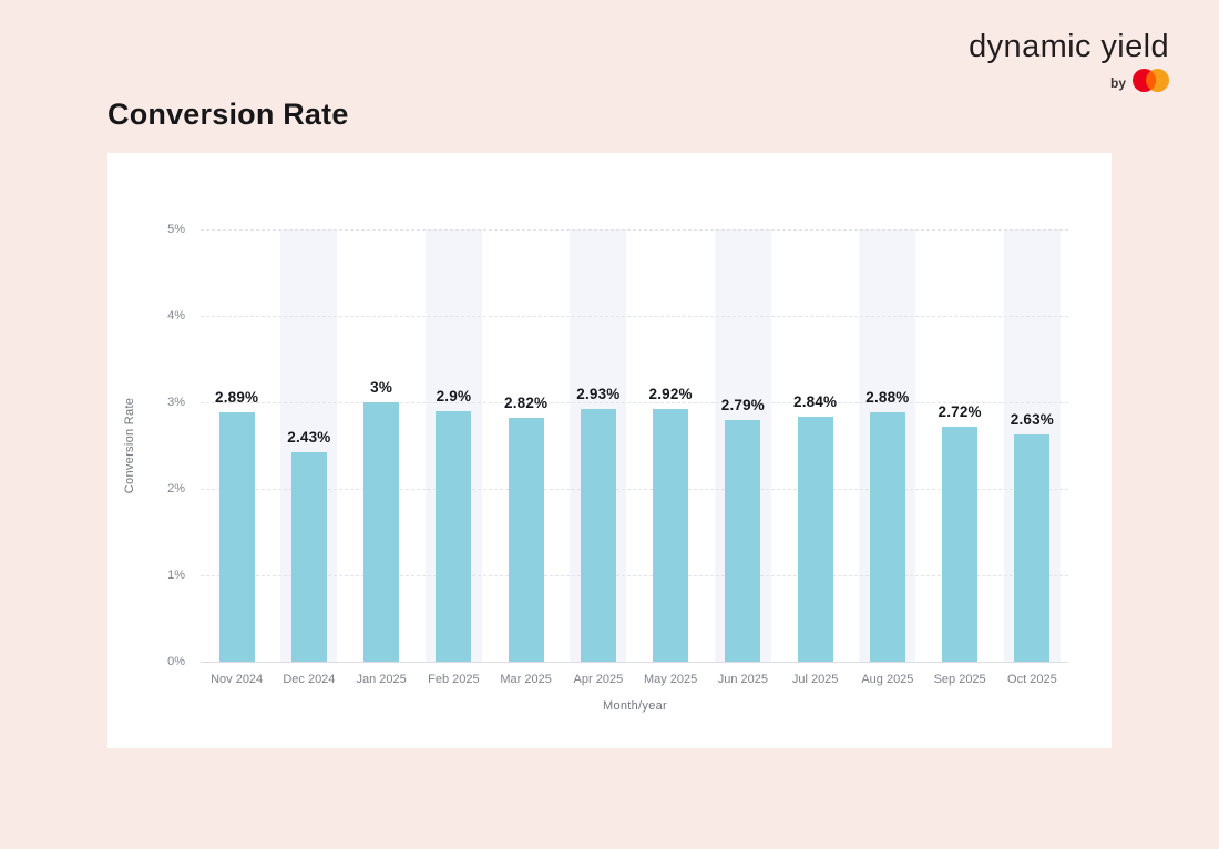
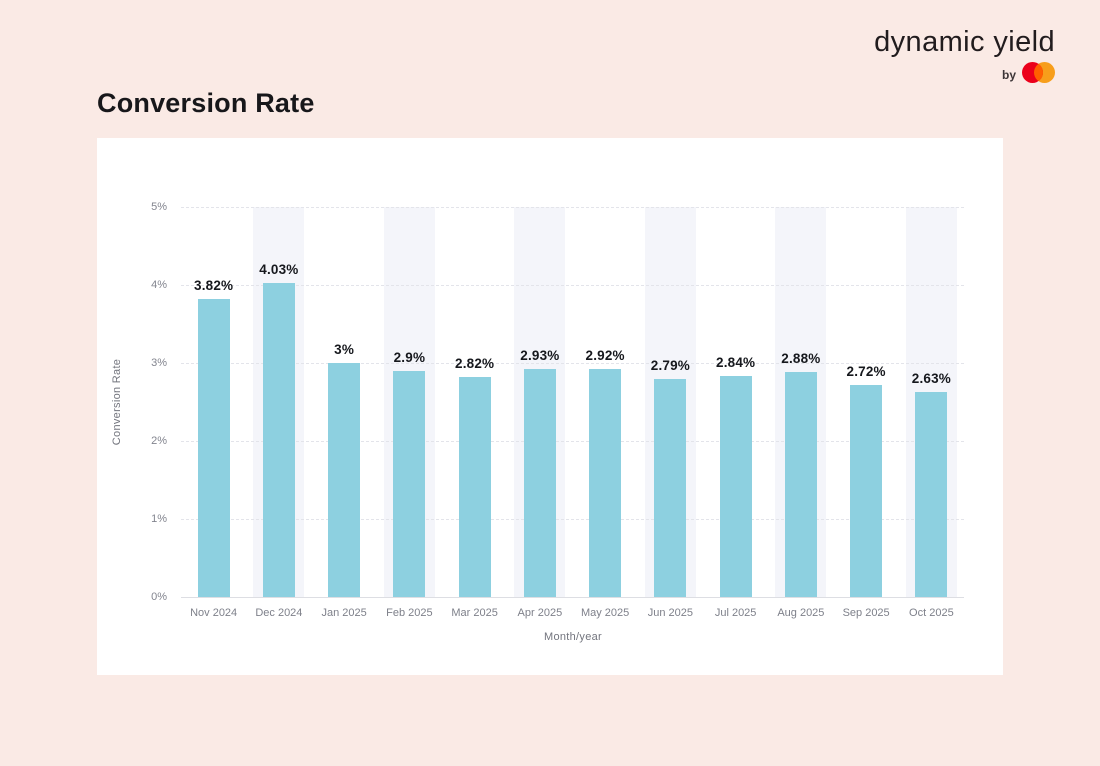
Nov 2024: 2.89% -> 3.82%
Dec 2024: 2.43% -> 4.03%
